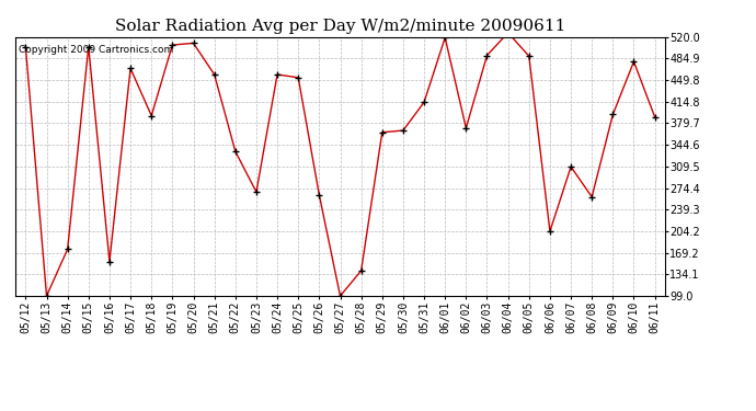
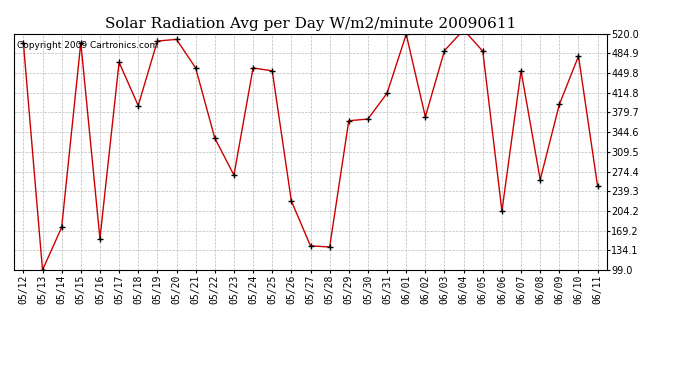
05/26: 263 -> 222
05/27: 99 -> 142
06/07: 309 -> 454
06/11: 390 -> 248
